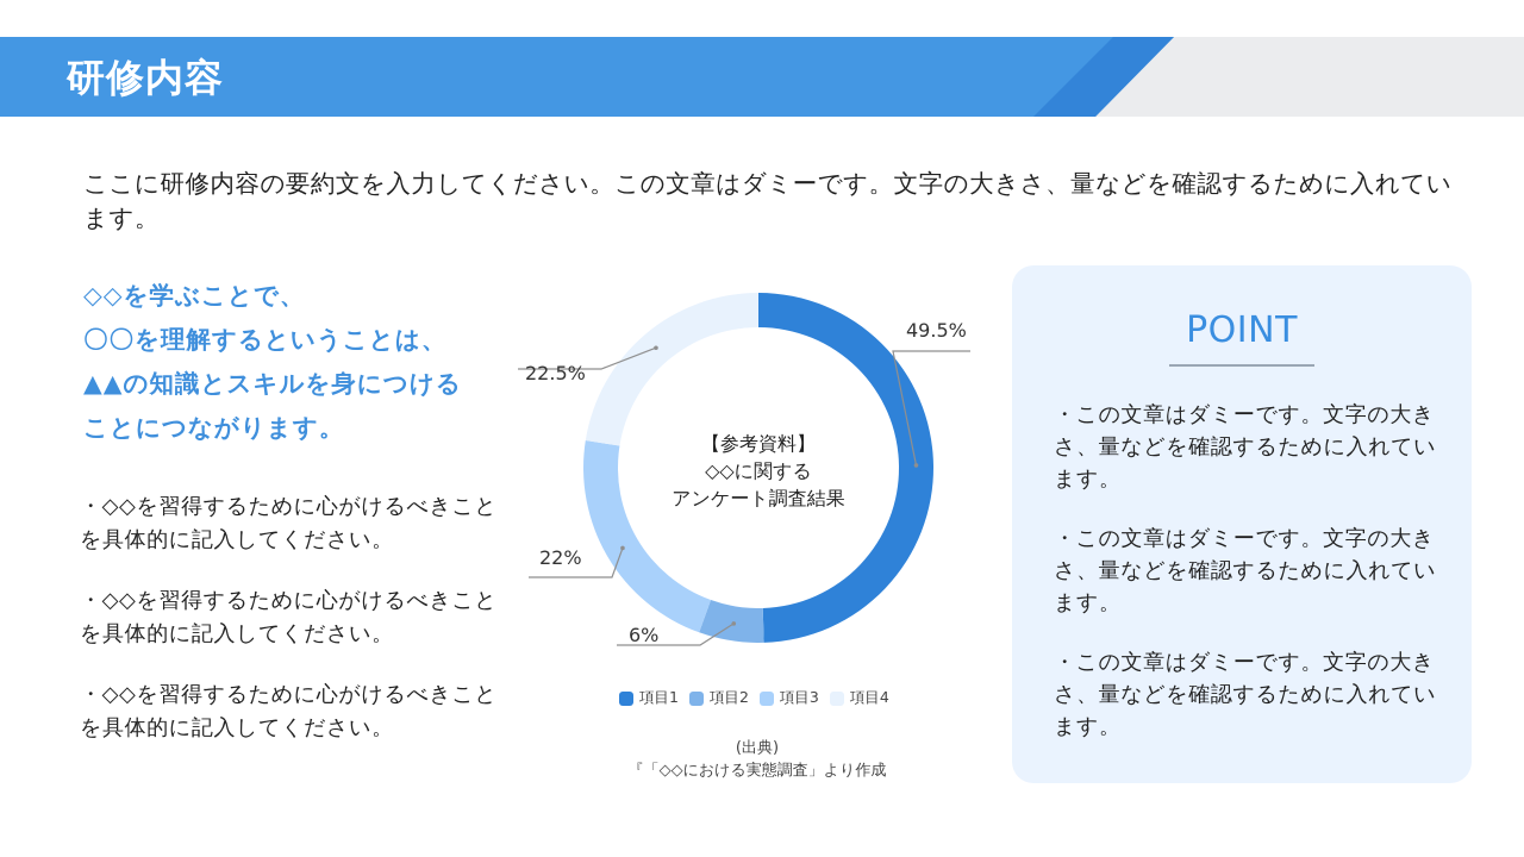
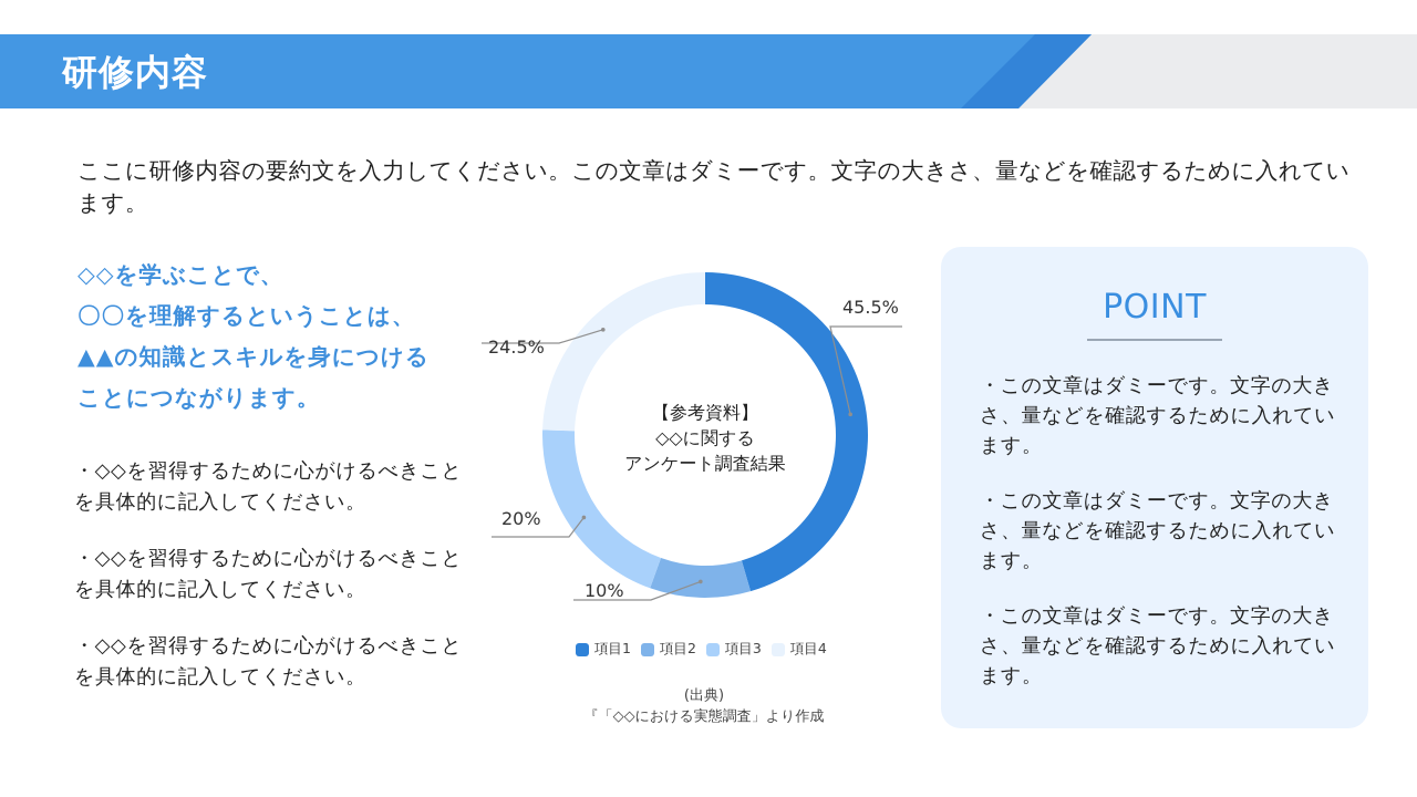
項目1: 49.5% -> 45.5%
項目2: 6% -> 10%
項目3: 22% -> 20%
項目4: 22.5% -> 24.5%
